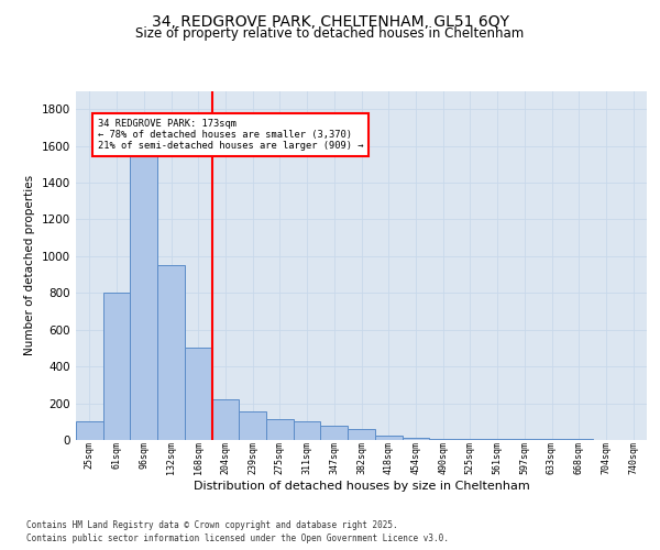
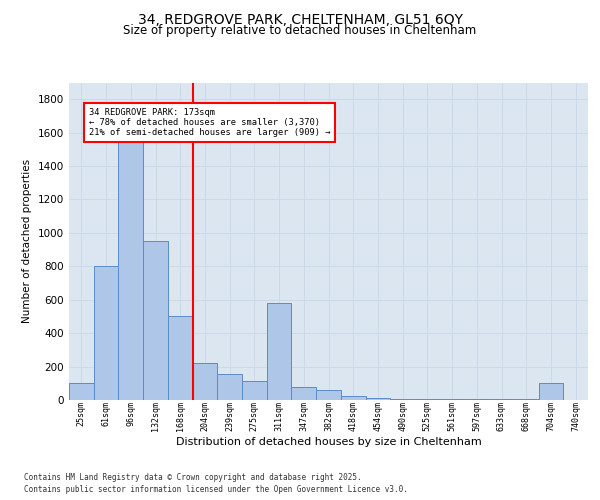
311sqm: 100 -> 580
704sqm: 0 -> 100
